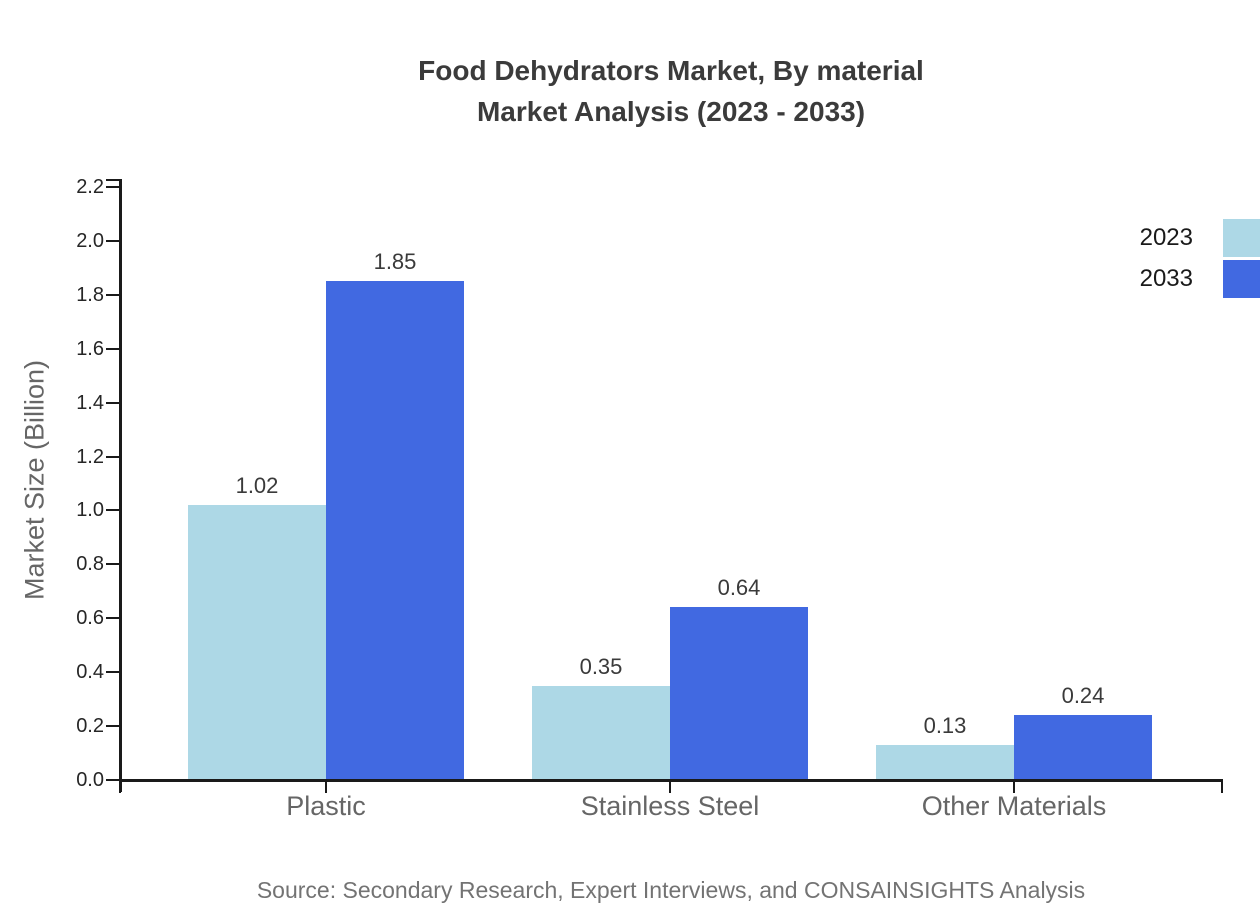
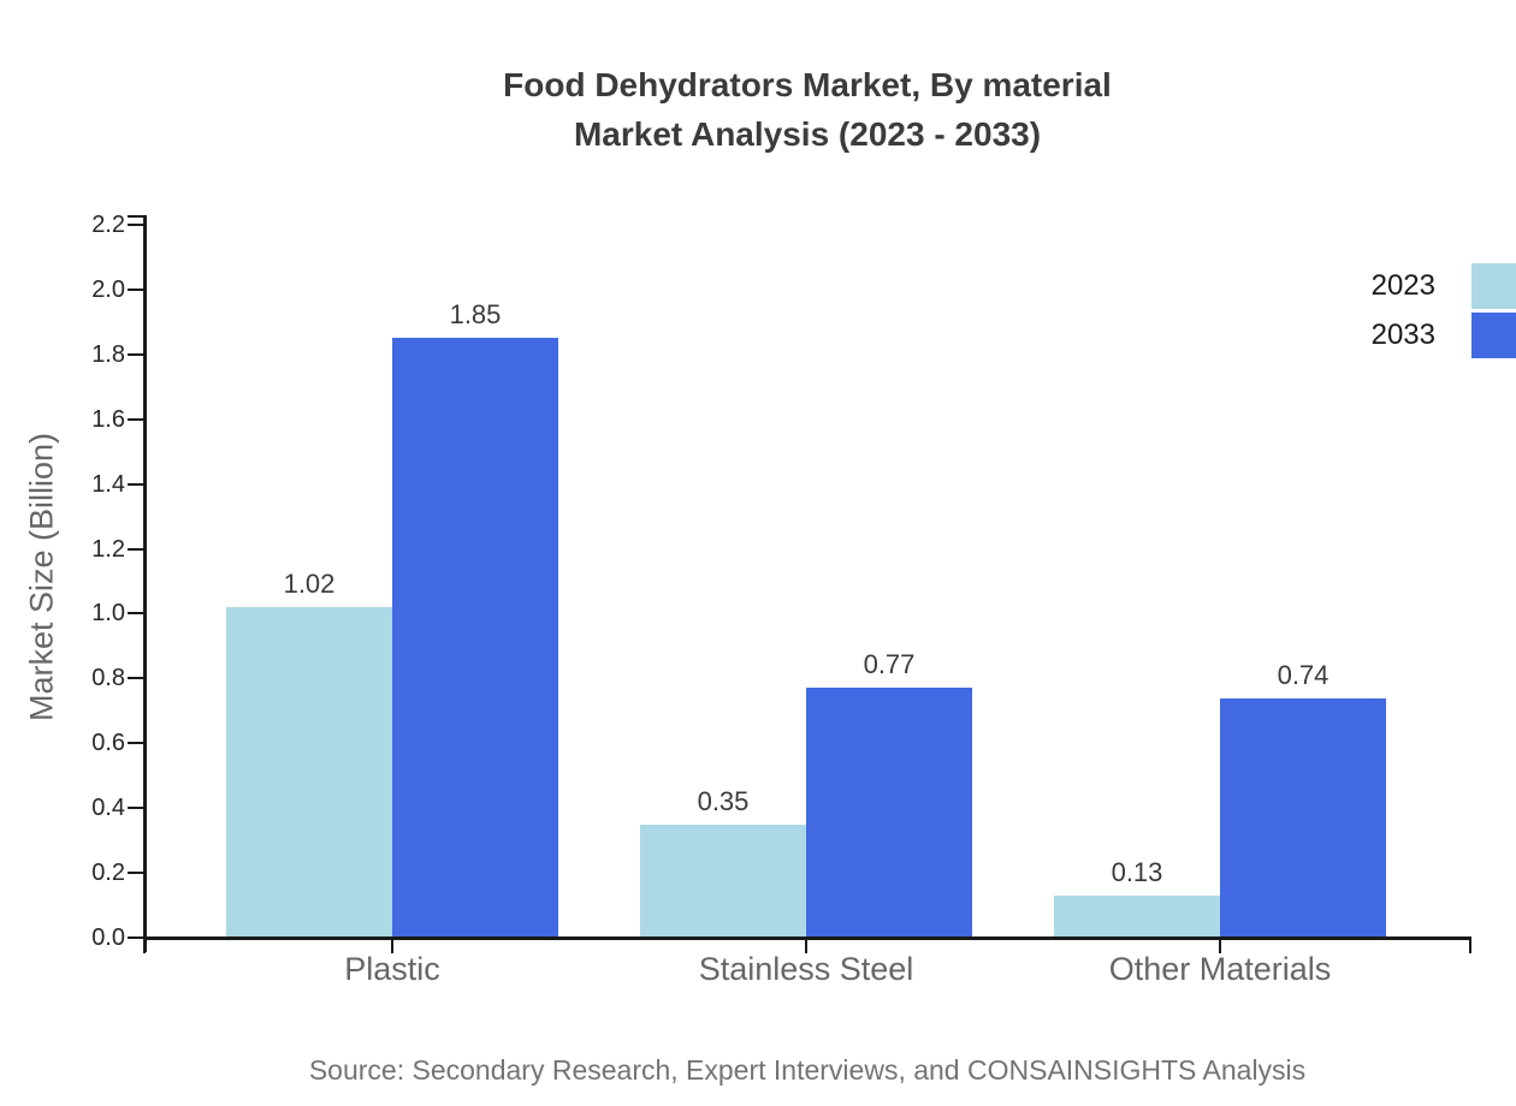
2033/Stainless Steel: 0.64 -> 0.77
2033/Other Materials: 0.24 -> 0.74
